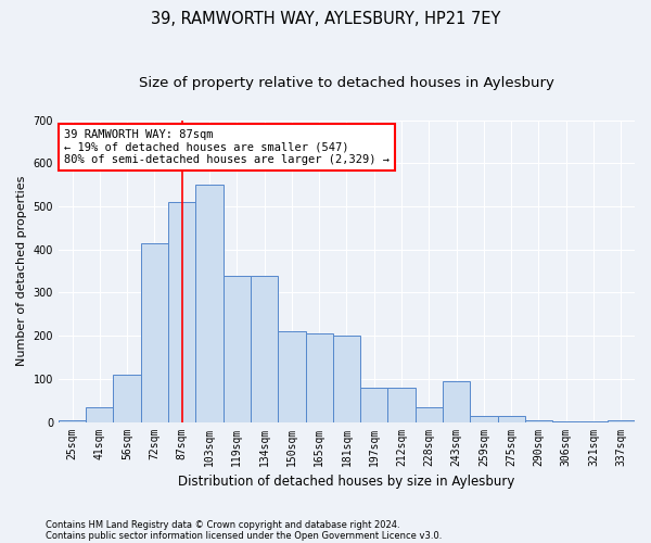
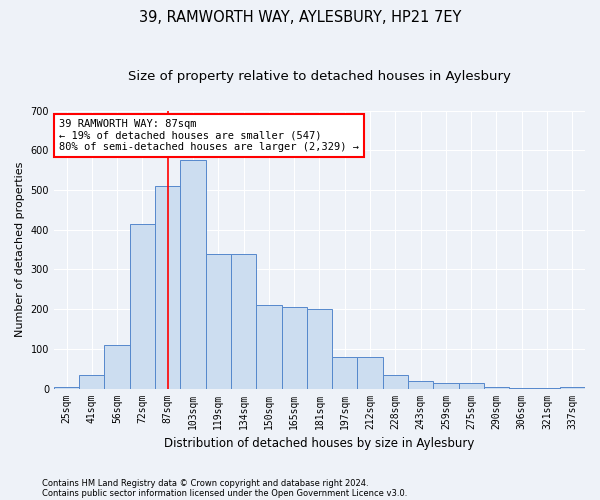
103sqm: 550 -> 575
243sqm: 95 -> 20
